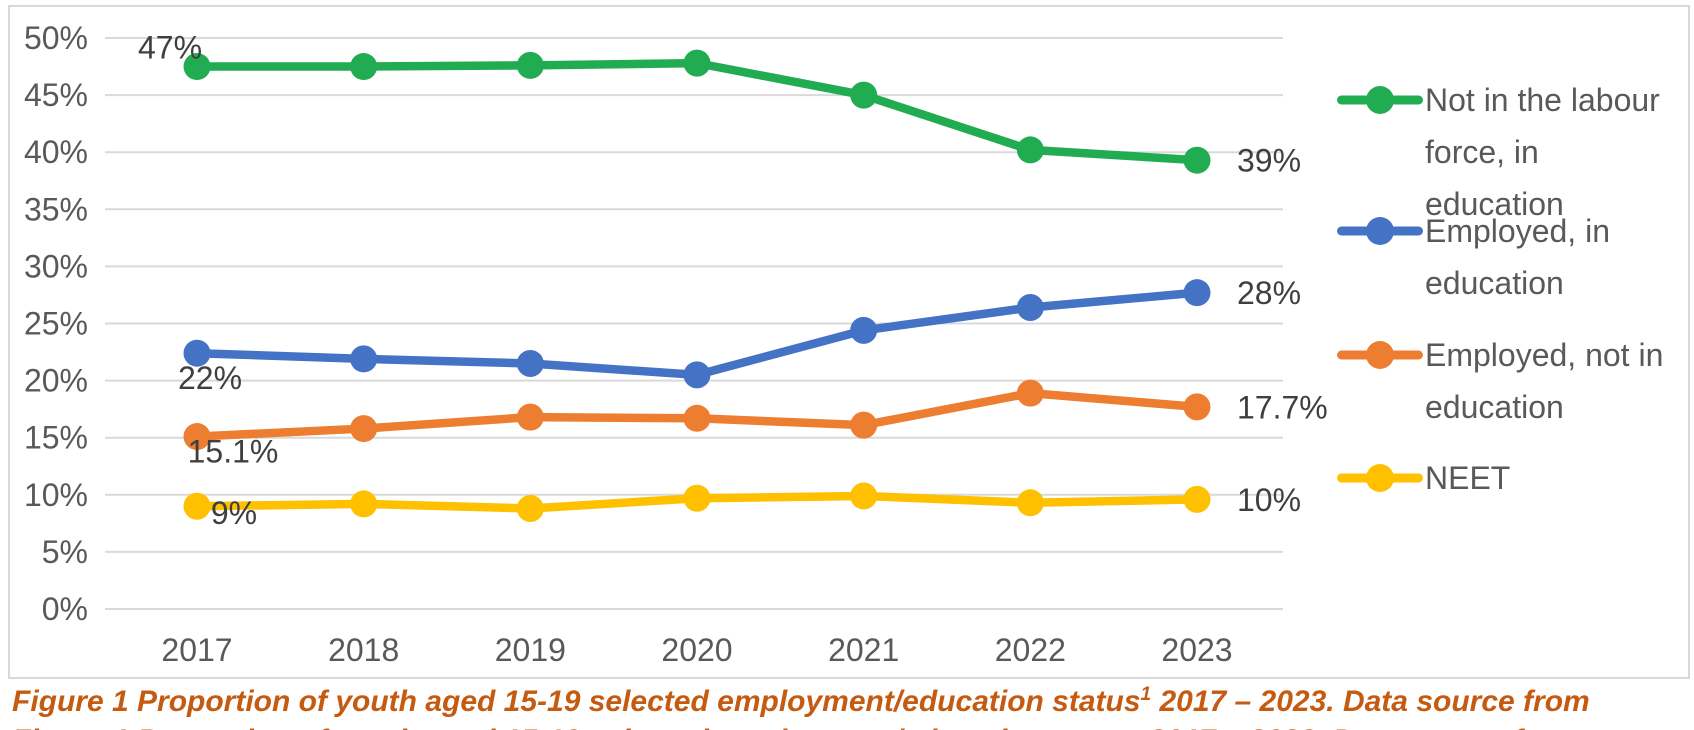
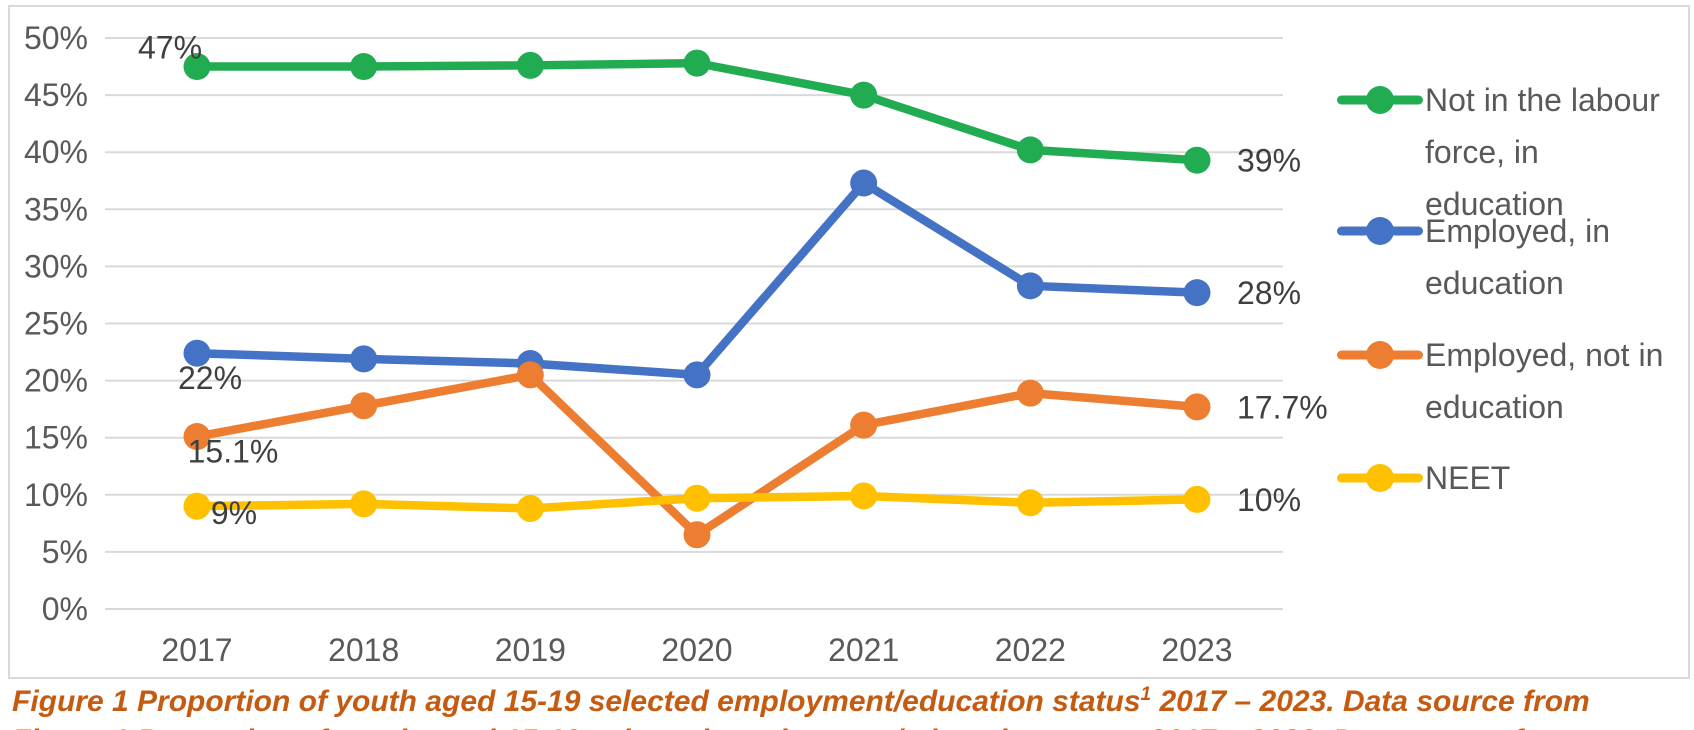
Employed, not in education/2018: 15.8% -> 17.8%
Employed, not in education/2019: 16.8% -> 20.5%
Employed, not in education/2020: 16.7% -> 6.5%
Employed, in education/2021: 24.4% -> 37.3%
Employed, in education/2022: 26.4% -> 28.3%
